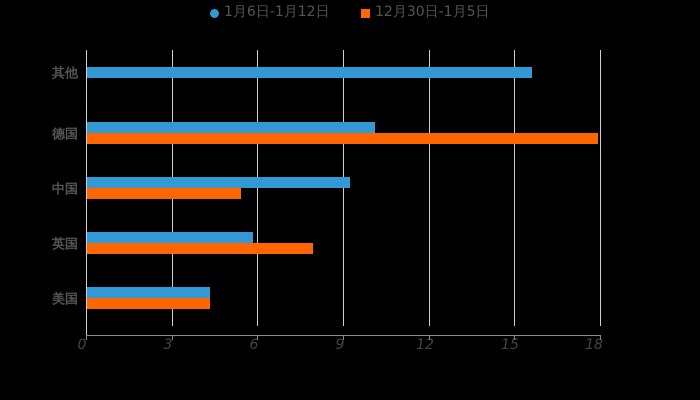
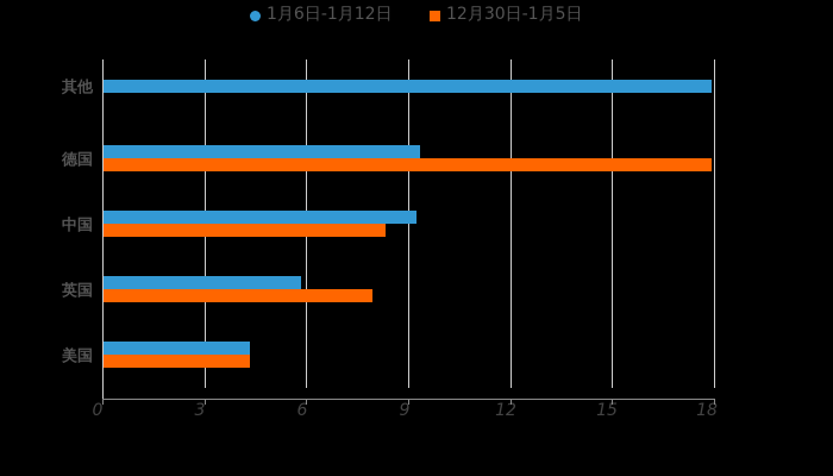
1月6日-1月12日/其他: 15.6 -> 17.9
1月6日-1月12日/德国: 10.1 -> 9.3
12月30日-1月5日/中国: 5.4 -> 8.3
